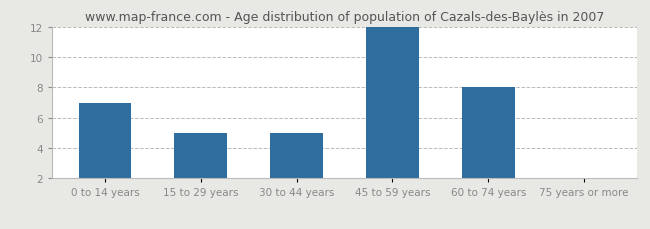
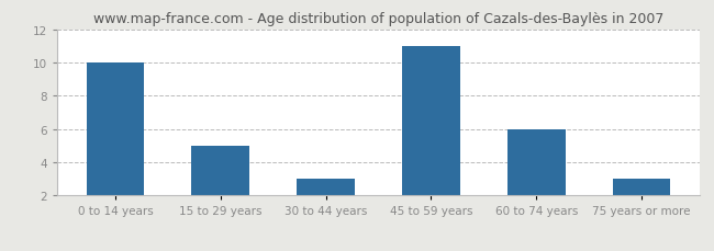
0 to 14 years: 7 -> 10
30 to 44 years: 5 -> 3
45 to 59 years: 12 -> 11
60 to 74 years: 8 -> 6
75 years or more: 2 -> 3
